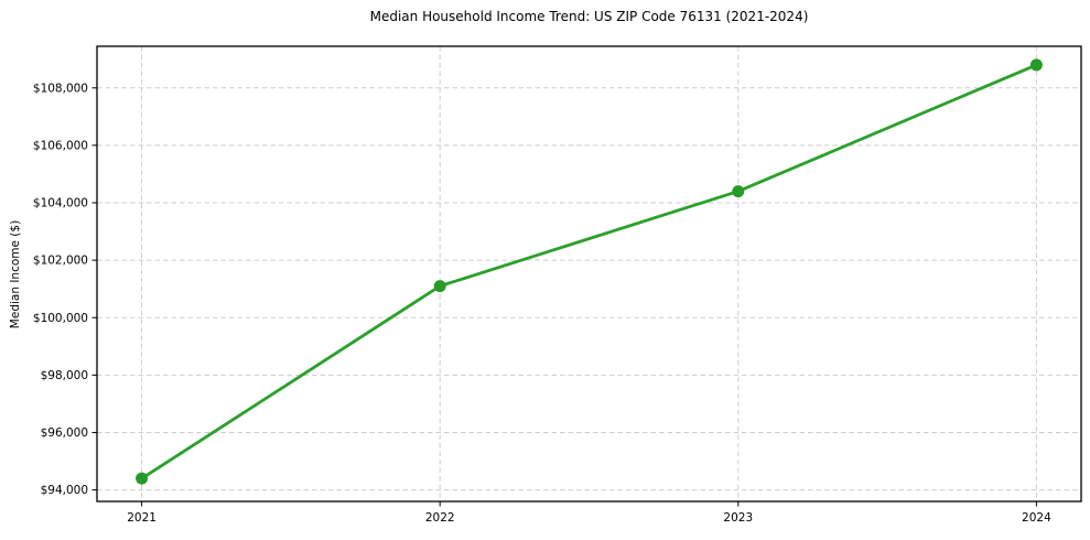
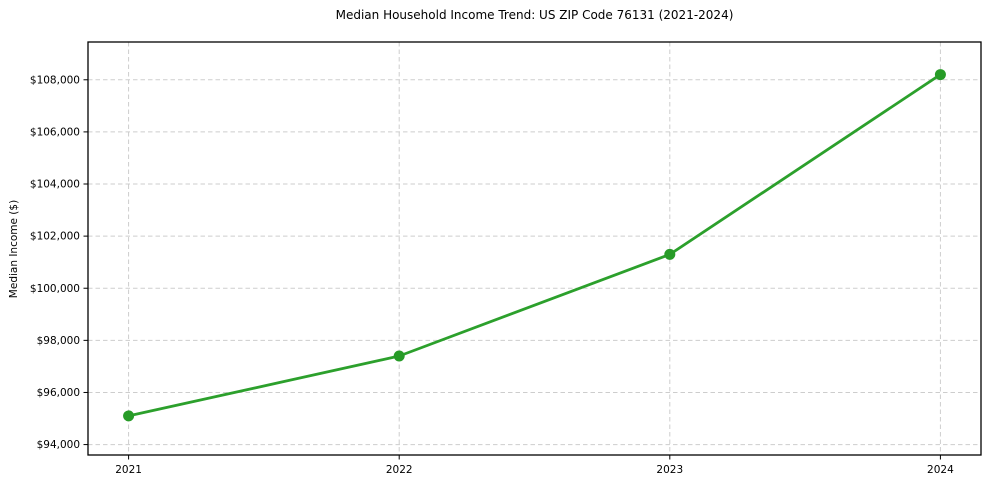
2021: $94400 -> $95100
2022: $101100 -> $97400
2023: $104400 -> $101300
2024: $108800 -> $108200
